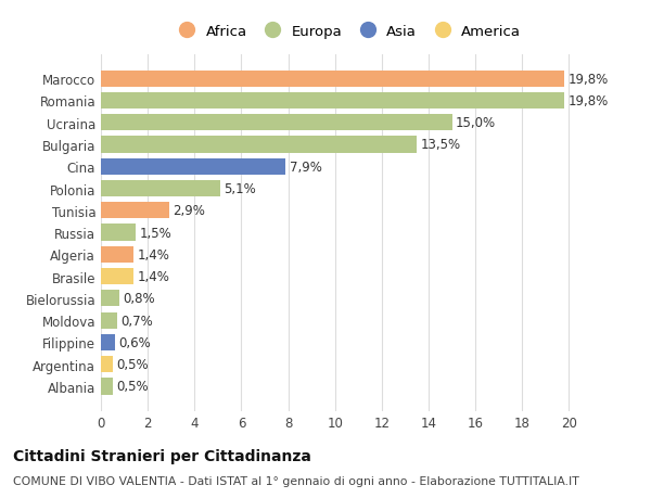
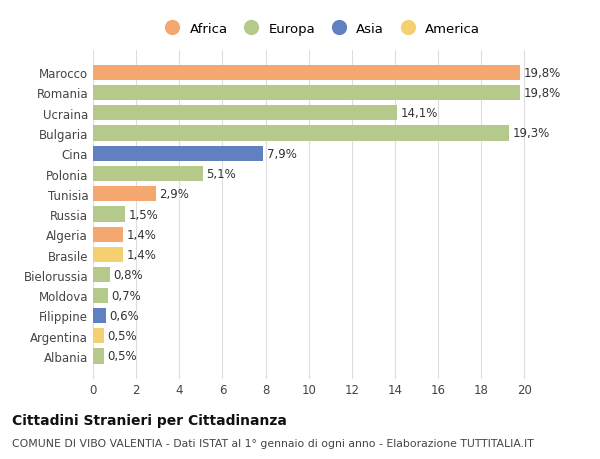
Ucraina: 15,0% -> 14,1%
Bulgaria: 13,5% -> 19,3%
